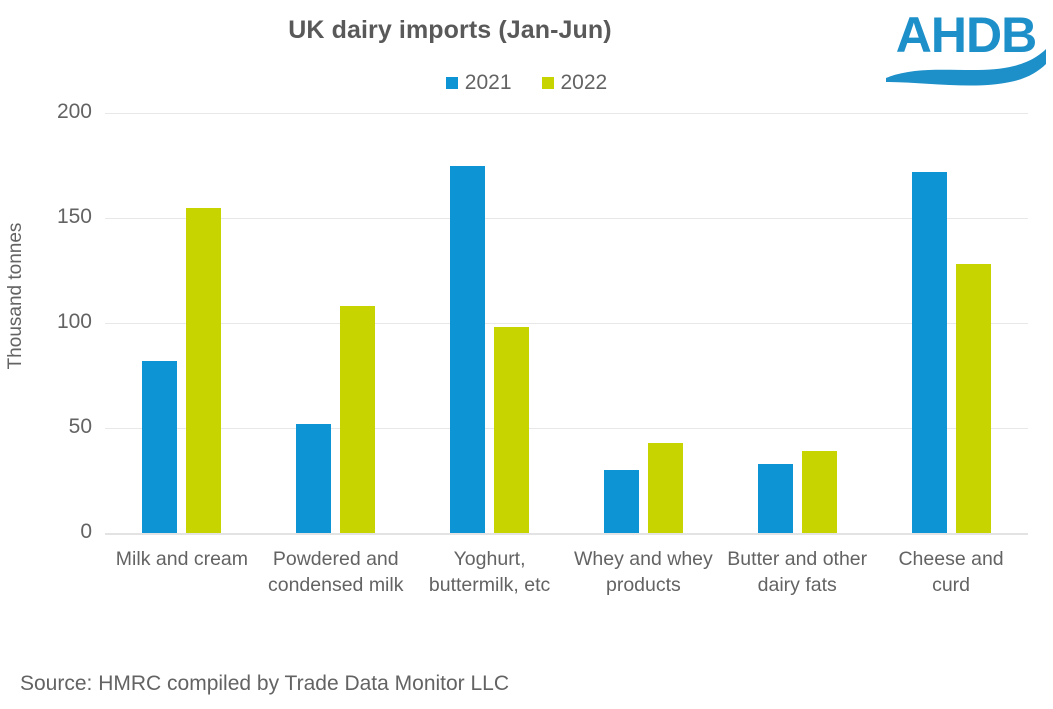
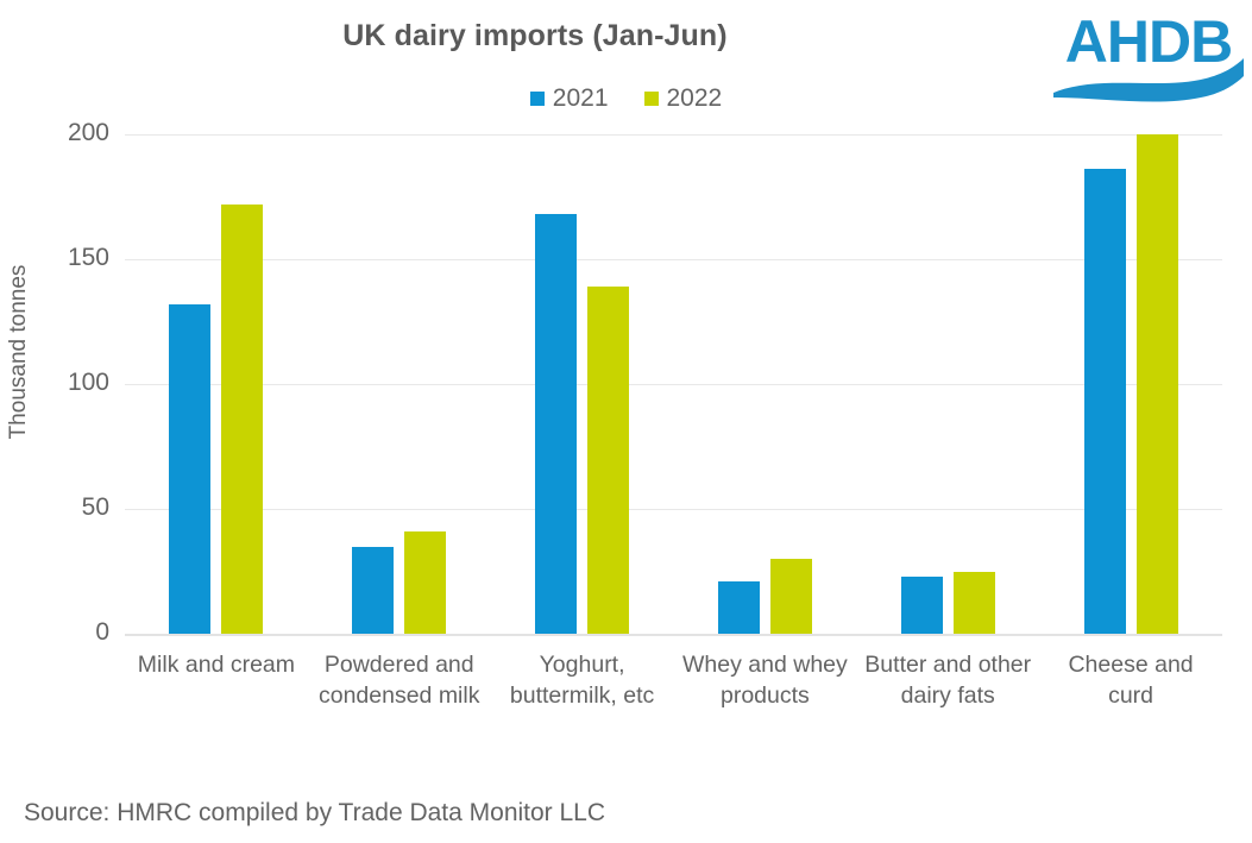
2021/Milk and cream: 82 -> 132
2022/Milk and cream: 155 -> 172
2021/Powdered and condensed milk: 52 -> 35
2022/Powdered and condensed milk: 108 -> 41
2021/Yoghurt, buttermilk, etc: 175 -> 168
2022/Yoghurt, buttermilk, etc: 98 -> 139
2021/Whey and whey products: 30 -> 21
2022/Whey and whey products: 43 -> 30
2021/Butter and other dairy fats: 33 -> 23
2022/Butter and other dairy fats: 39 -> 25
2021/Cheese and curd: 172 -> 186
2022/Cheese and curd: 128 -> 200
